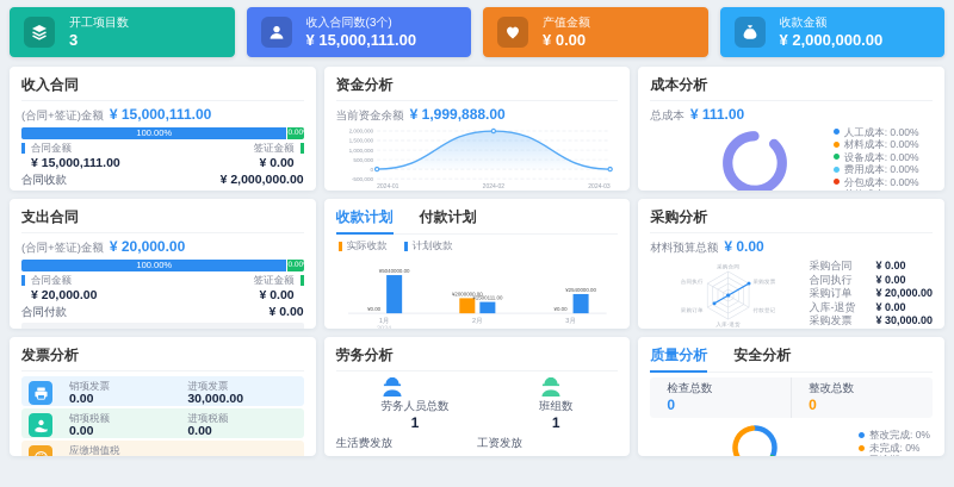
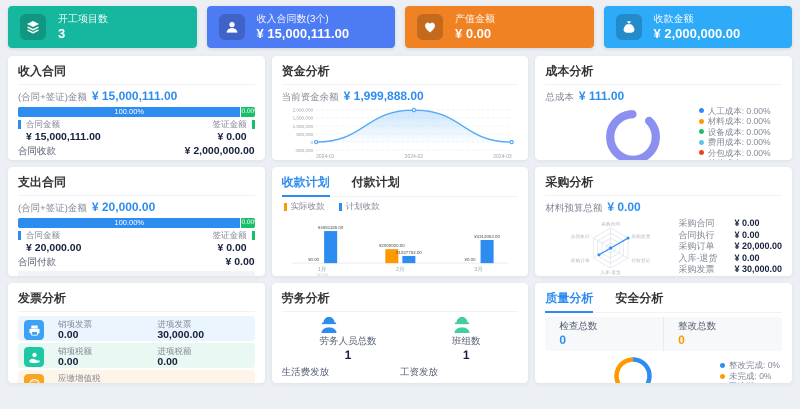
收款计划/计划收款/1月: ¥5040000.00 -> ¥4591185.00
收款计划/计划收款/2月: ¥1500111.00 -> ¥1027753.00
收款计划/计划收款/3月: ¥2540000.00 -> ¥3313054.00
